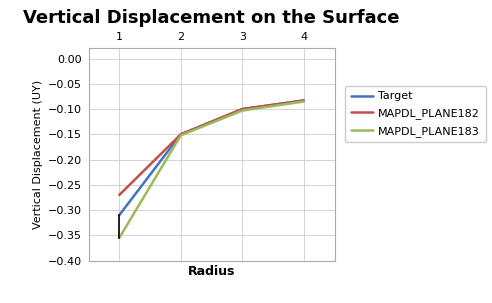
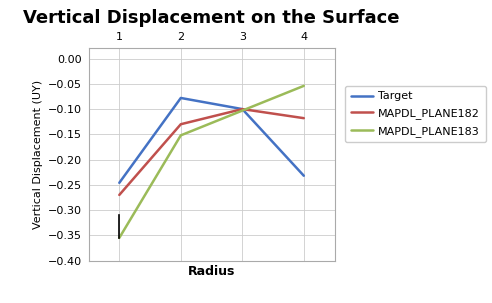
Target/1: -0.310 -> -0.246
Target/2: -0.150 -> -0.078
MAPDL_PLANE182/2: -0.150 -> -0.130
Target/4: -0.083 -> -0.232
MAPDL_PLANE182/4: -0.083 -> -0.118
MAPDL_PLANE183/4: -0.085 -> -0.054
